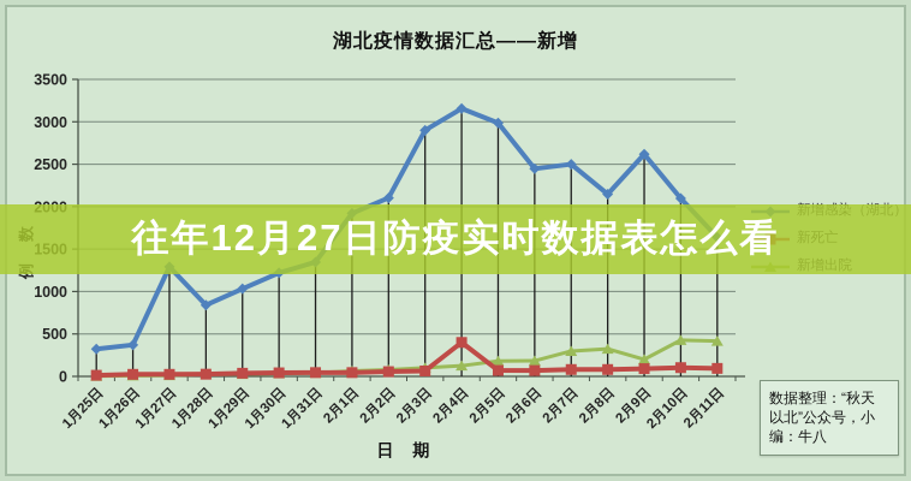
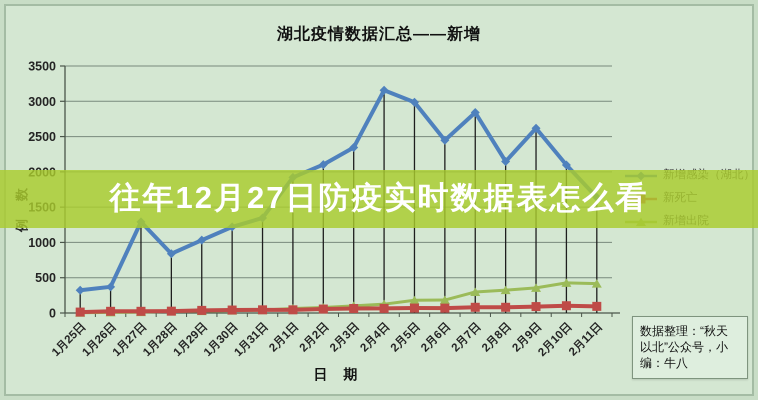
新增感染（湖北）/2月3日: 2900 -> 2300
新死亡/2月4日: 400 -> 100
新增感染（湖北）/2月7日: 2500 -> 2800
新增出院/2月9日: 200 -> 400
